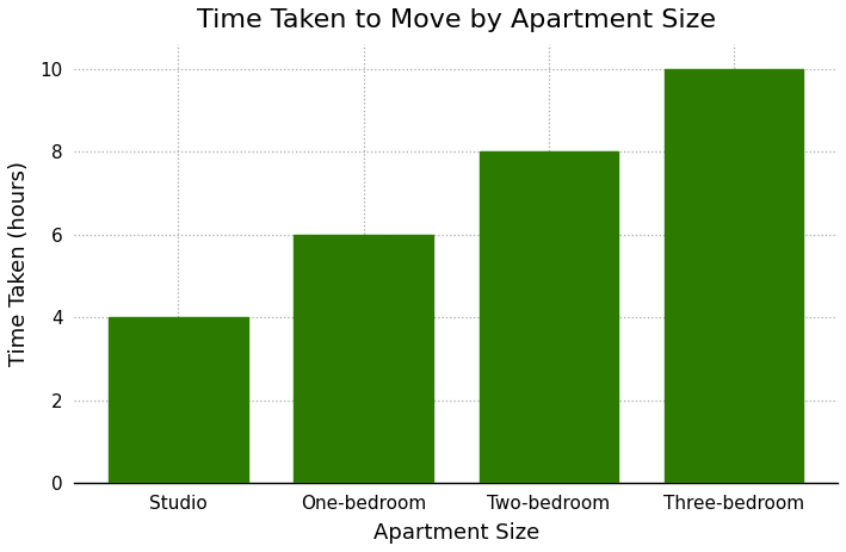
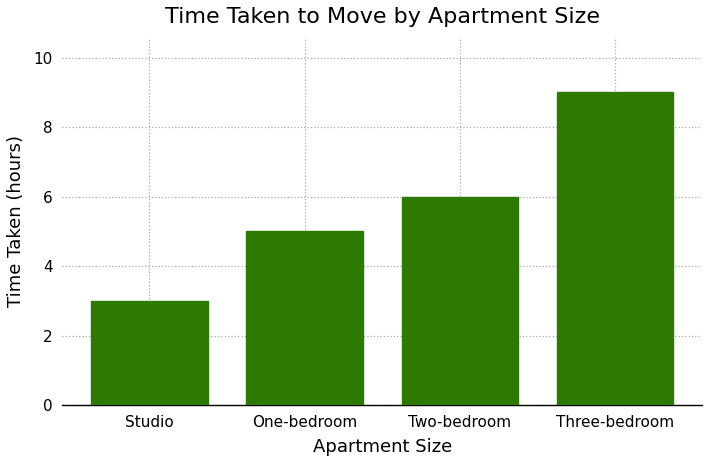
Studio: 4 -> 3
One-bedroom: 6 -> 5
Two-bedroom: 8 -> 6
Three-bedroom: 10 -> 9
